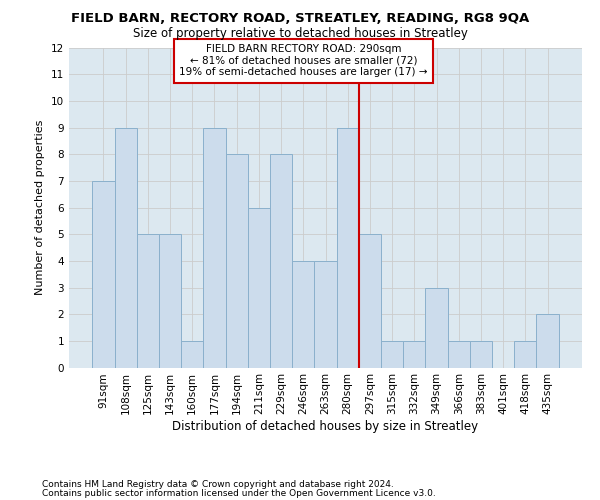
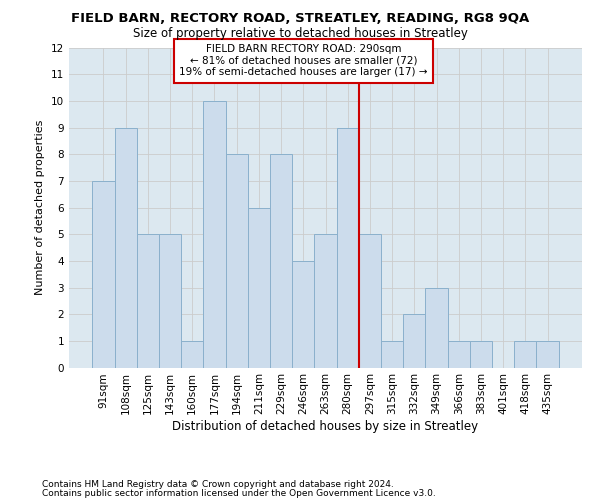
177sqm: 9 -> 10
263sqm: 4 -> 5
332sqm: 1 -> 2
435sqm: 2 -> 1
